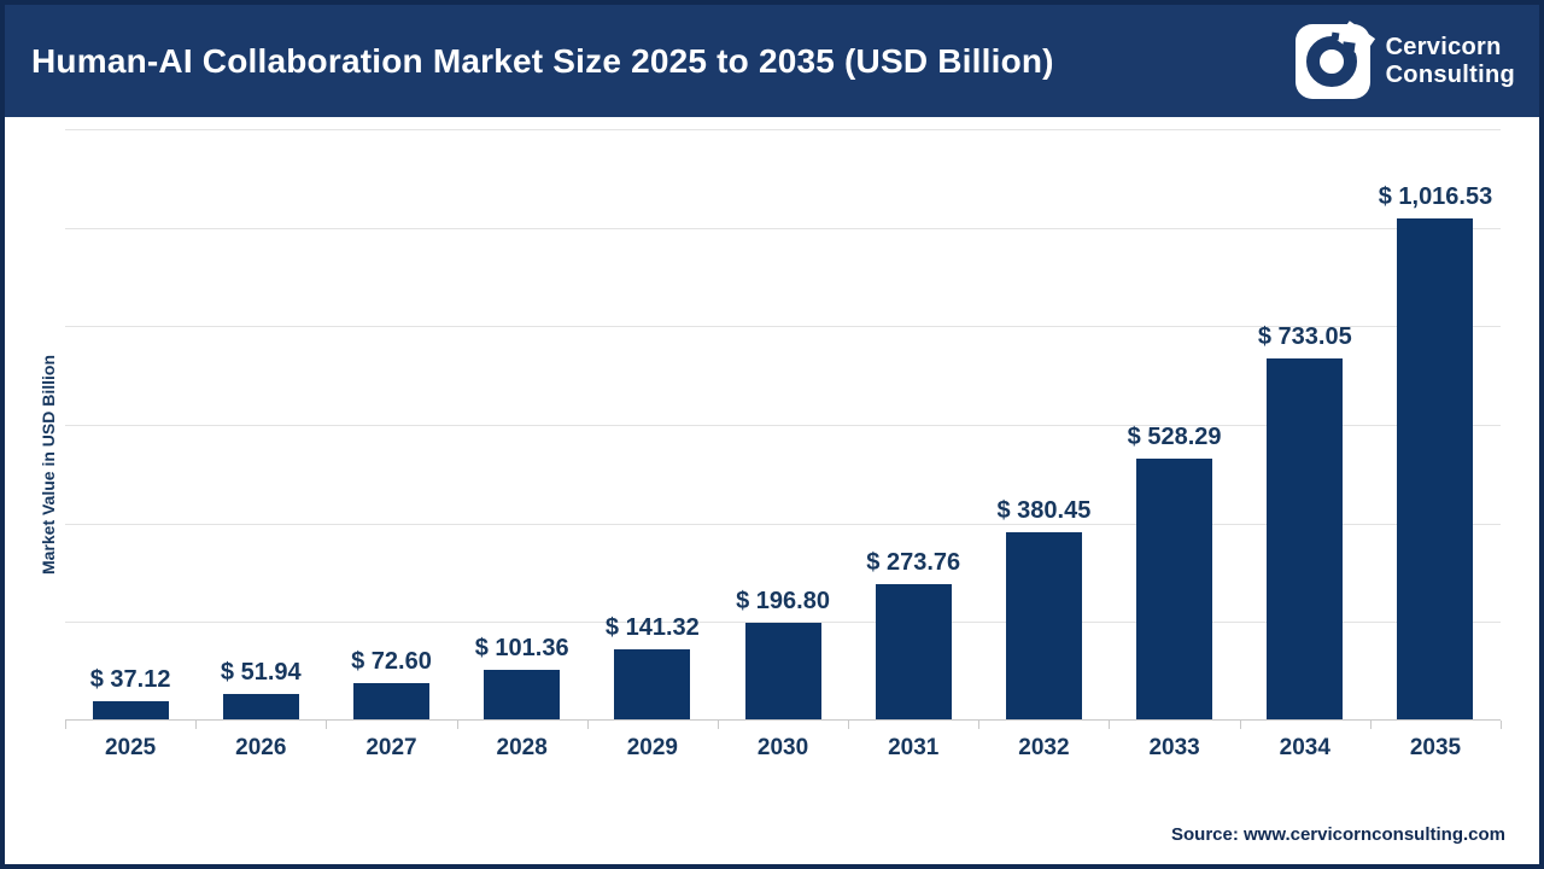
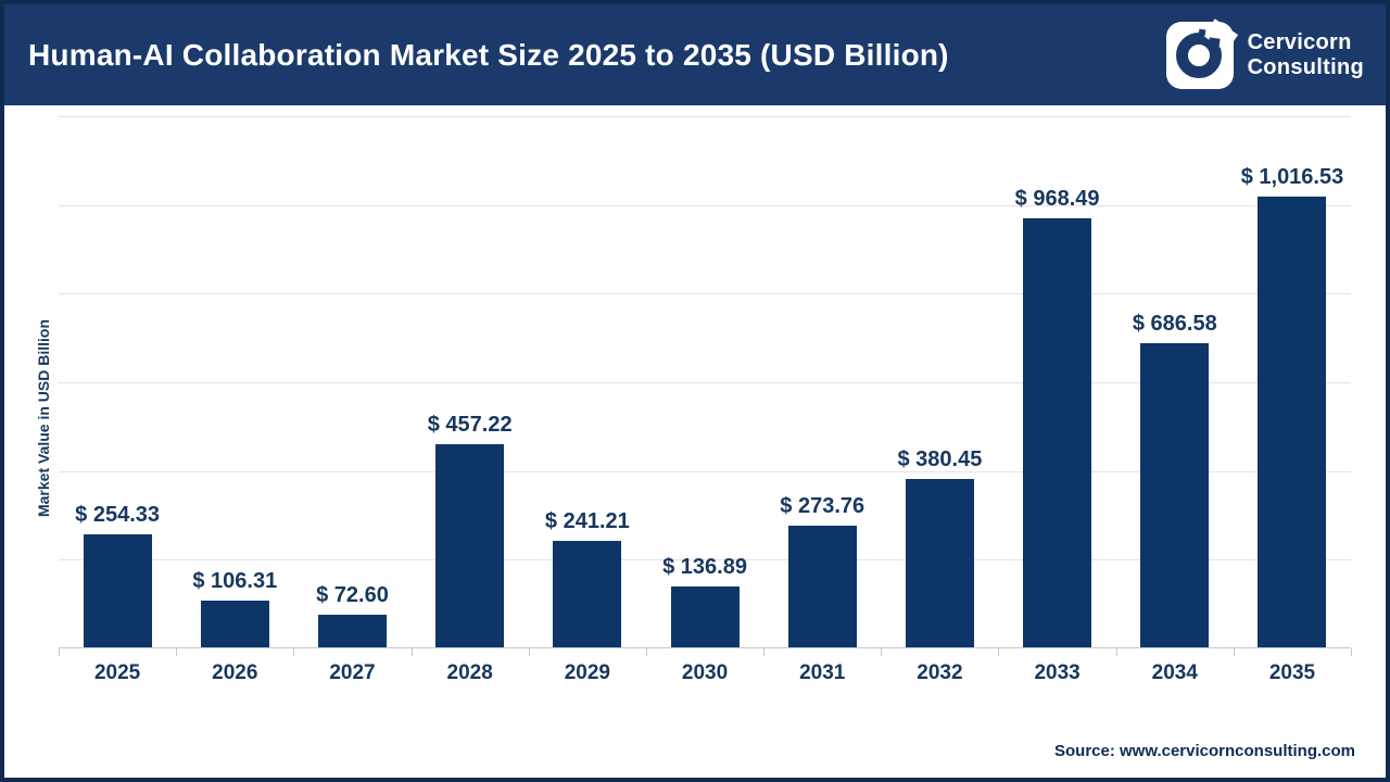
2025: 37.12 -> 254.33
2026: 51.94 -> 106.31
2028: 101.36 -> 457.22
2029: 141.32 -> 241.21
2030: 196.80 -> 136.89
2033: 528.29 -> 968.49
2034: 733.05 -> 686.58
